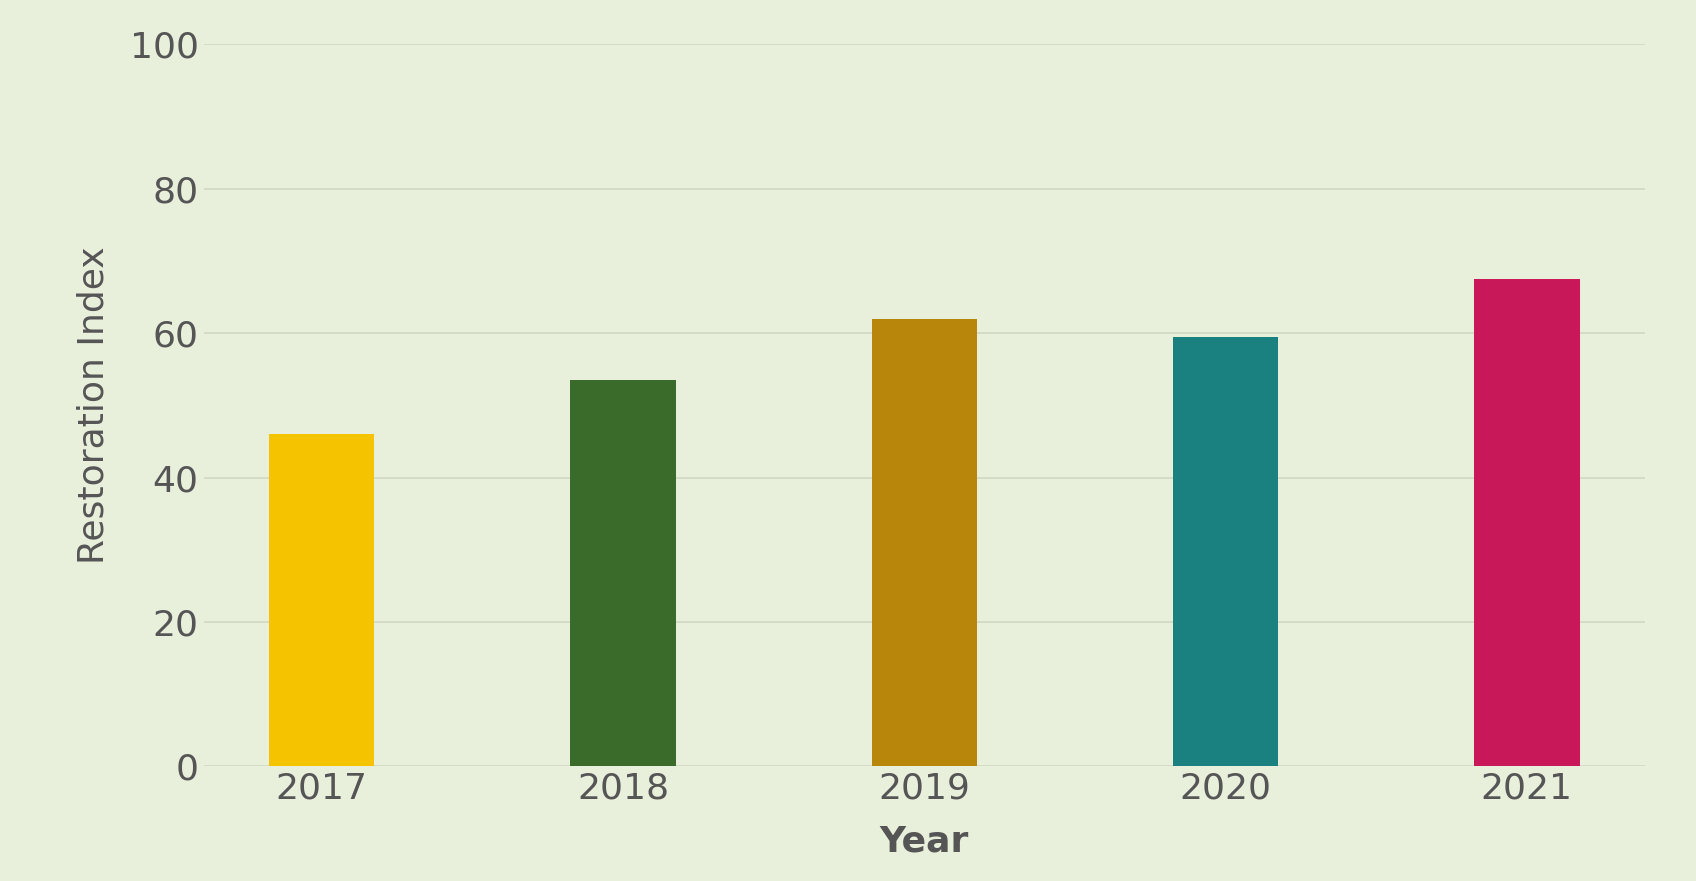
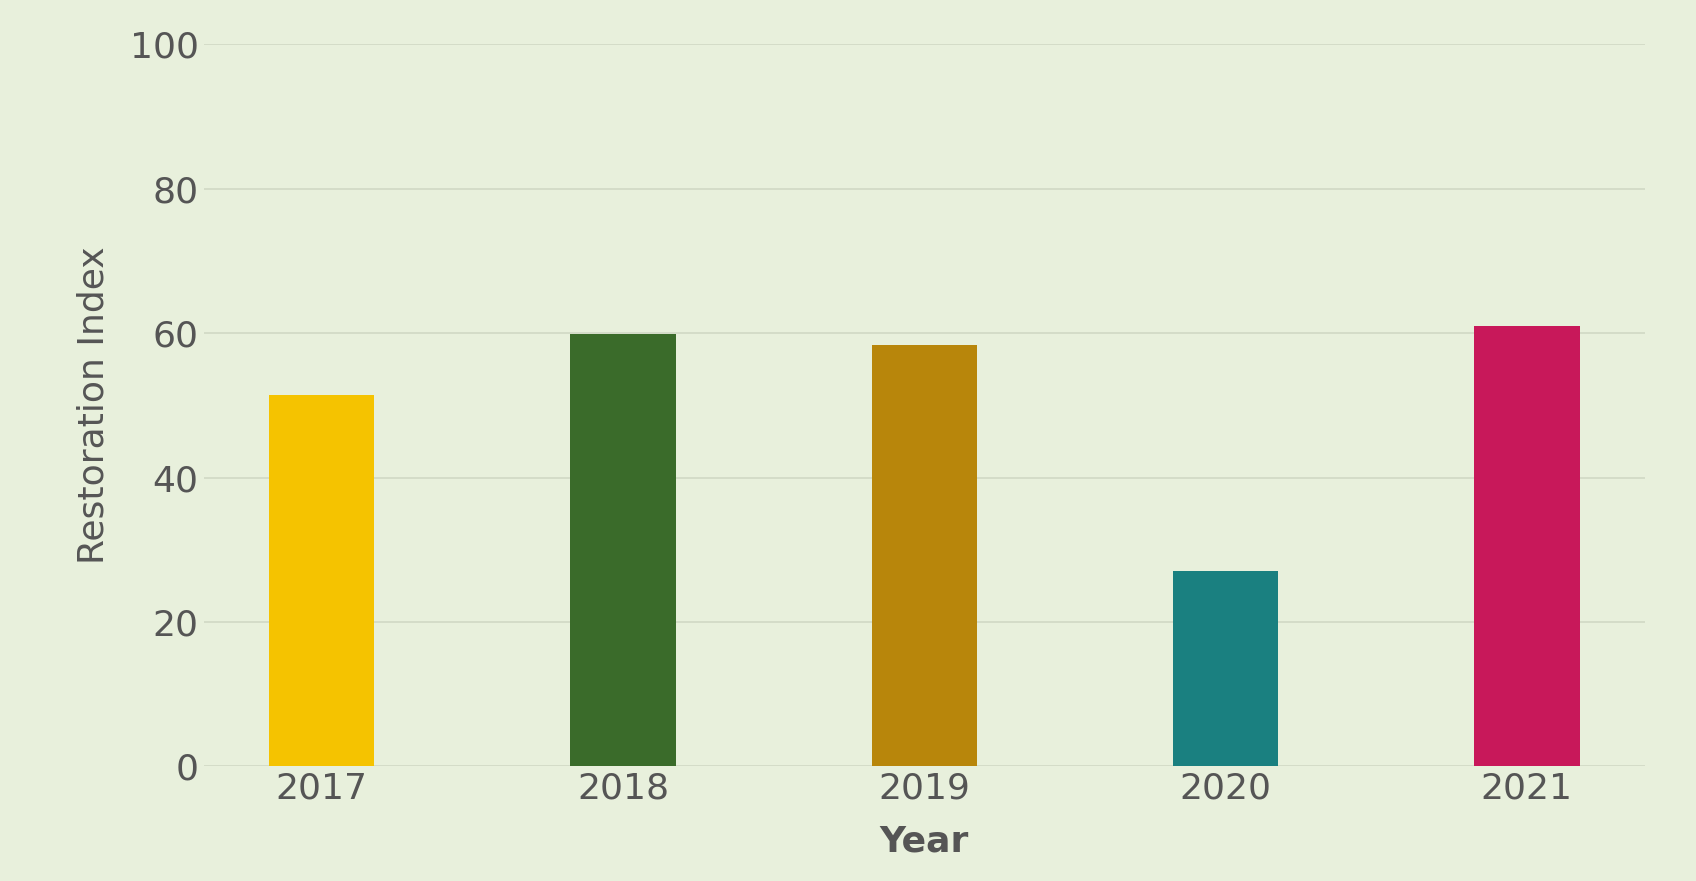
2017: 46.0 -> 51.4
2018: 53.5 -> 59.8
2019: 62.0 -> 58.4
2020: 59.5 -> 27.0
2021: 67.5 -> 61.0
